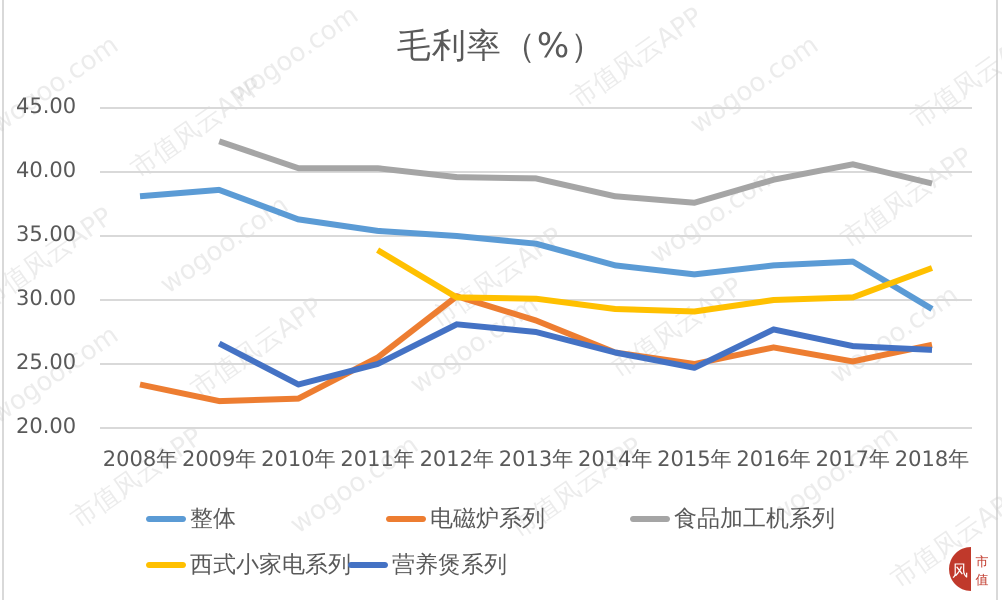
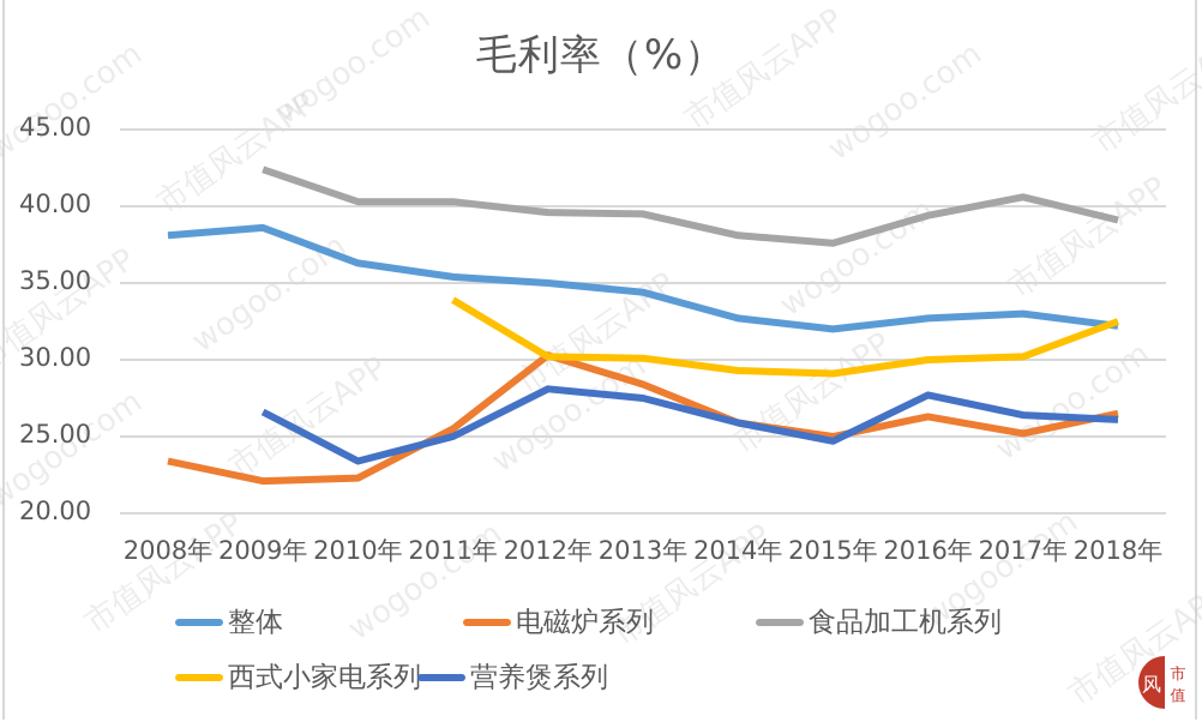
整体/2018年: 29.3 -> 32.2
